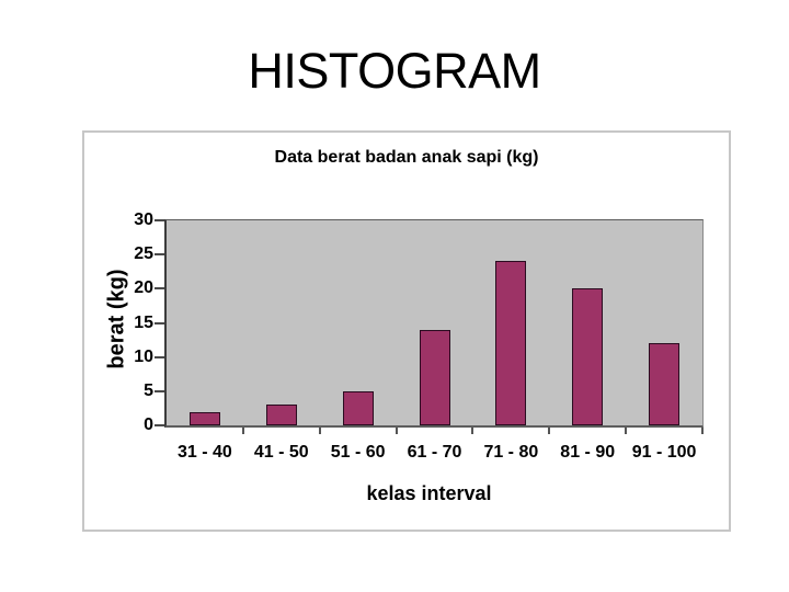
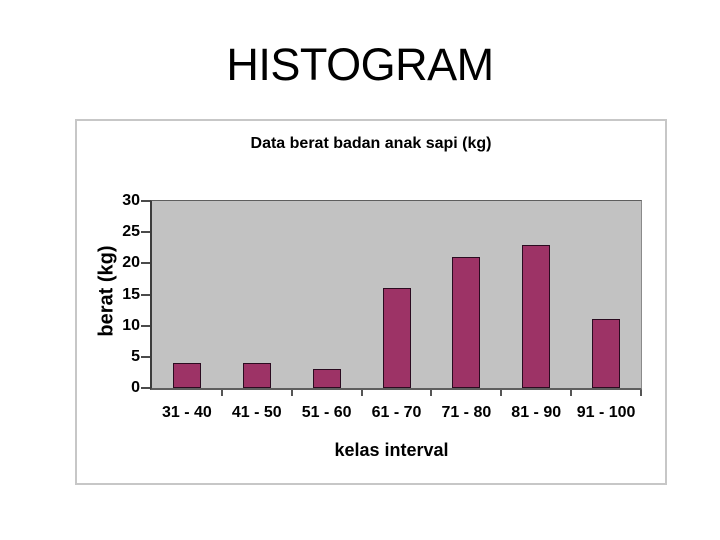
31 - 40: 2 -> 4
41 - 50: 3 -> 4
51 - 60: 5 -> 3
61 - 70: 14 -> 16
71 - 80: 24 -> 21
81 - 90: 20 -> 23
91 - 100: 12 -> 11
